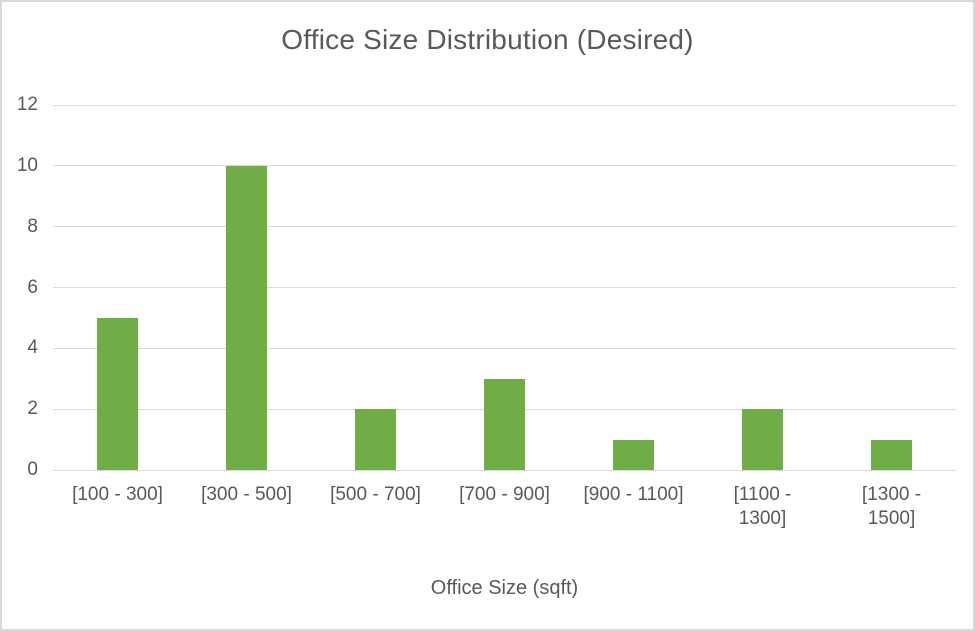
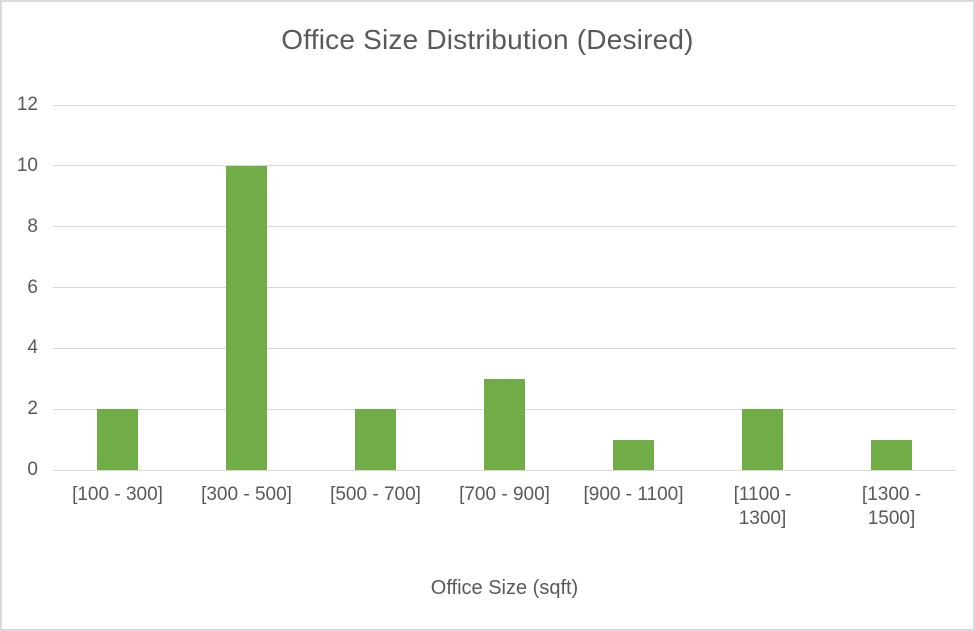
[100 - 300]: 5 -> 2
